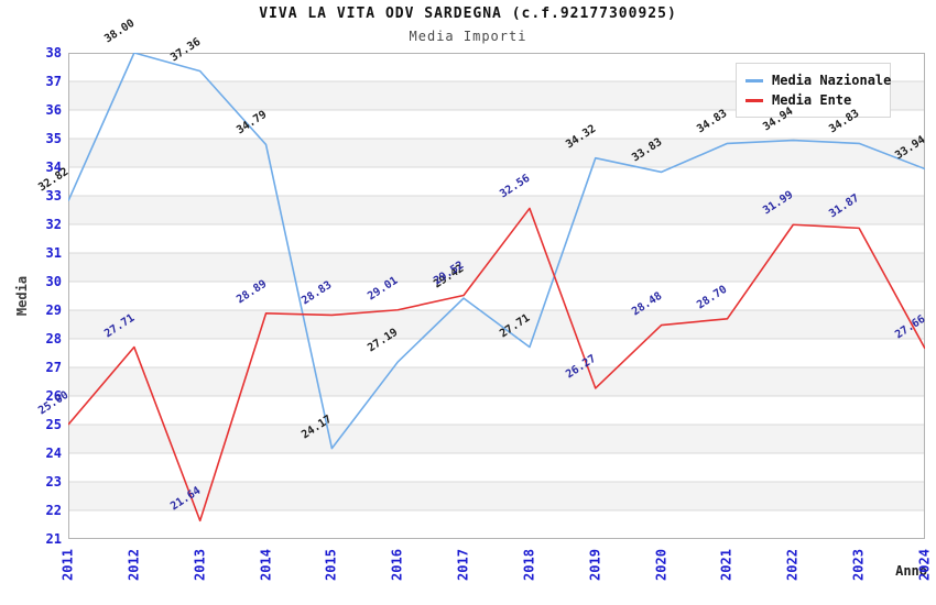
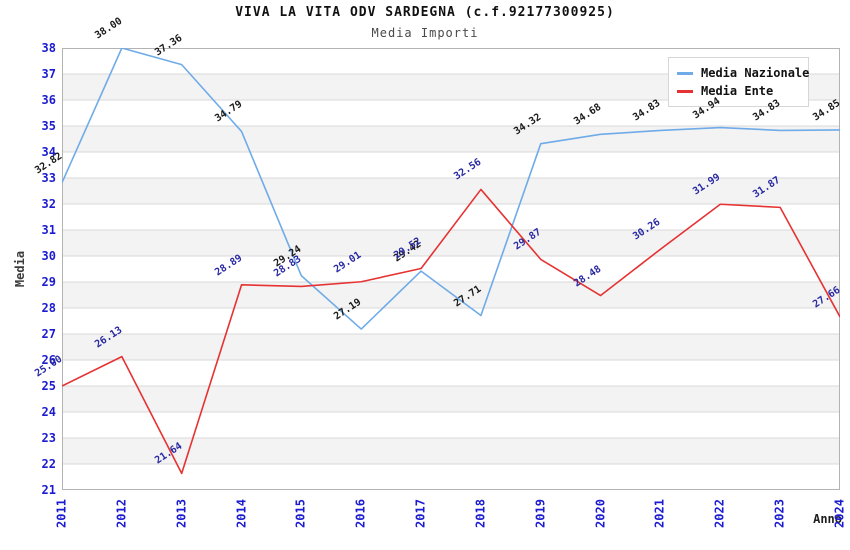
Media Ente/2012: 27.71 -> 26.13
Media Nazionale/2015: 24.17 -> 29.24
Media Ente/2019: 26.27 -> 29.87
Media Nazionale/2020: 33.83 -> 34.68
Media Ente/2021: 28.70 -> 30.26
Media Nazionale/2024: 33.94 -> 34.85
